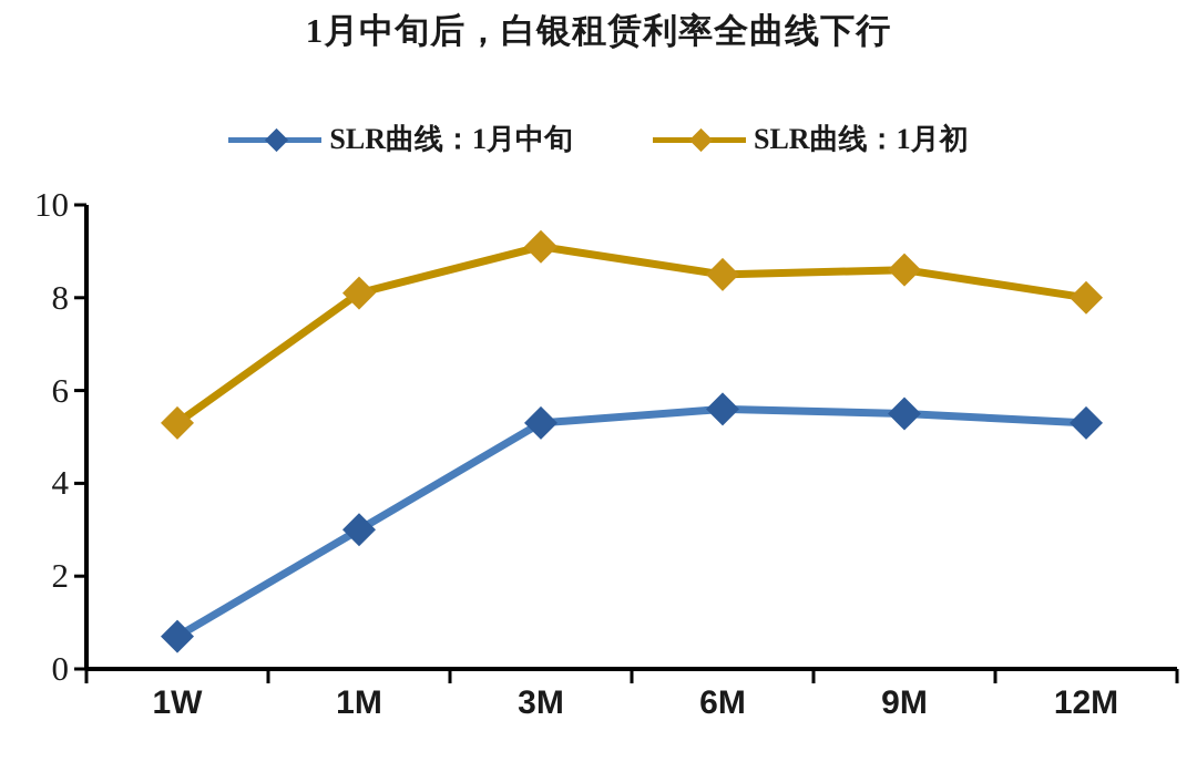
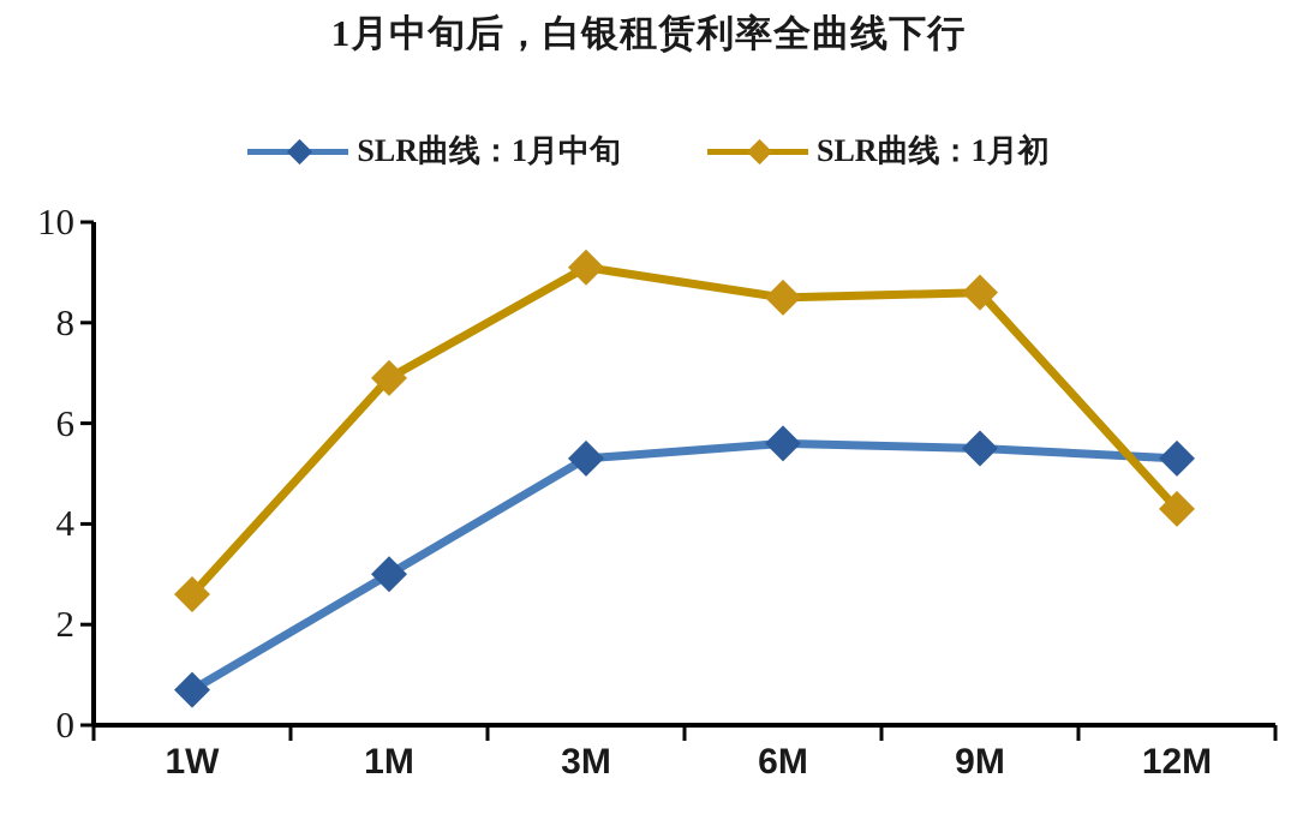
SLR曲线：1月初/1W: 5.3 -> 2.6
SLR曲线：1月初/1M: 8.1 -> 6.9
SLR曲线：1月初/12M: 8.0 -> 4.3
